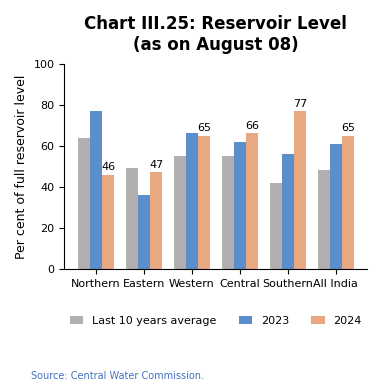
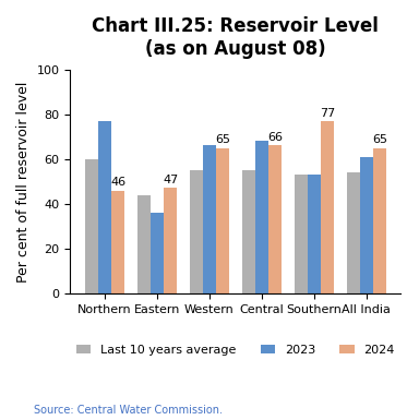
Last 10 years average/Northern: 64 -> 60
Last 10 years average/Eastern: 49 -> 44
2023/Central: 62 -> 68
Last 10 years average/Southern: 42 -> 53
2023/Southern: 56 -> 53
Last 10 years average/All India: 48 -> 54
